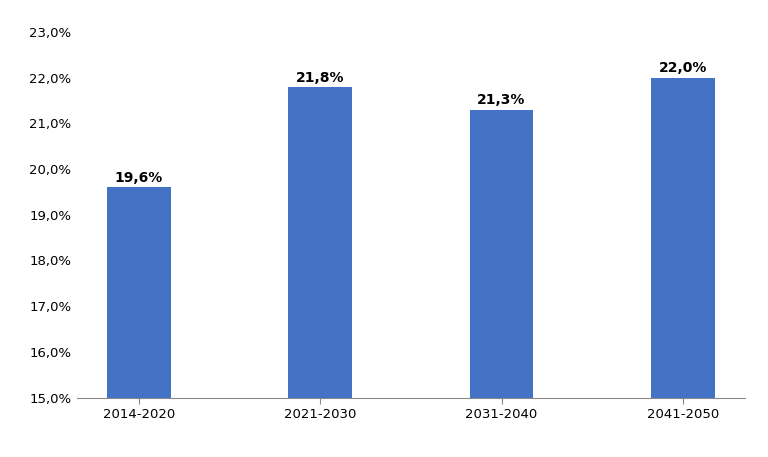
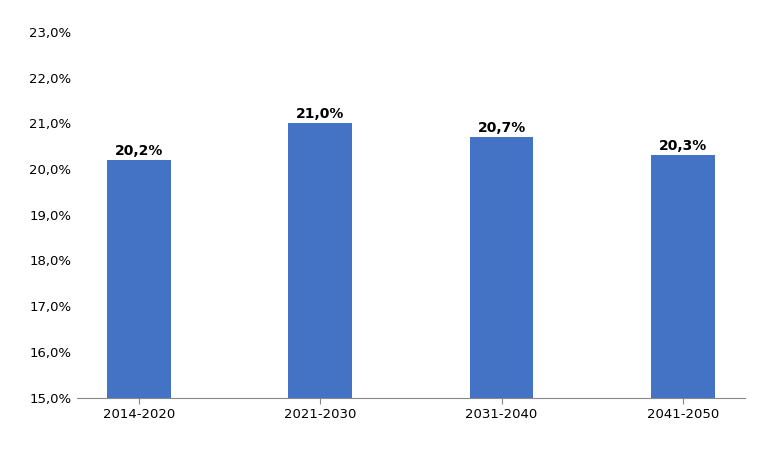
2014-2020: 19,6% -> 20,2%
2021-2030: 21,8% -> 21,0%
2031-2040: 21,3% -> 20,7%
2041-2050: 22,0% -> 20,3%
